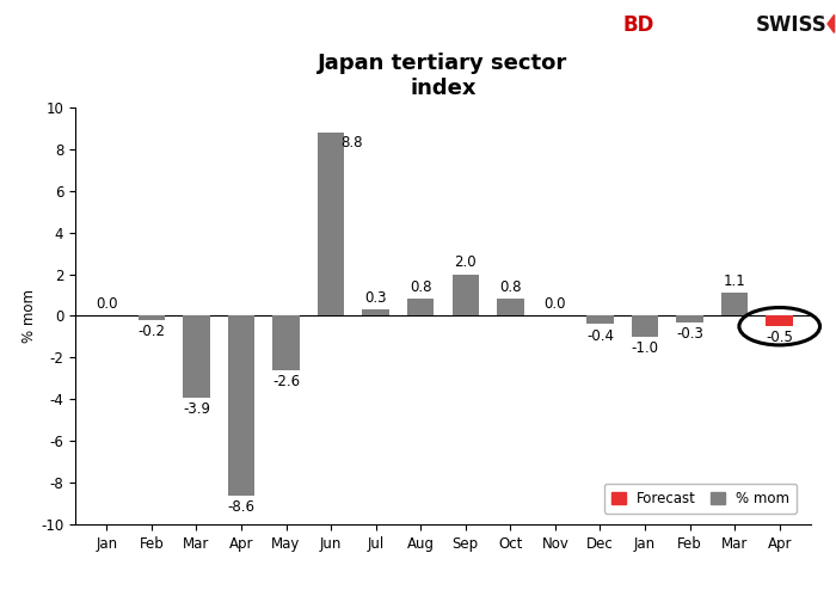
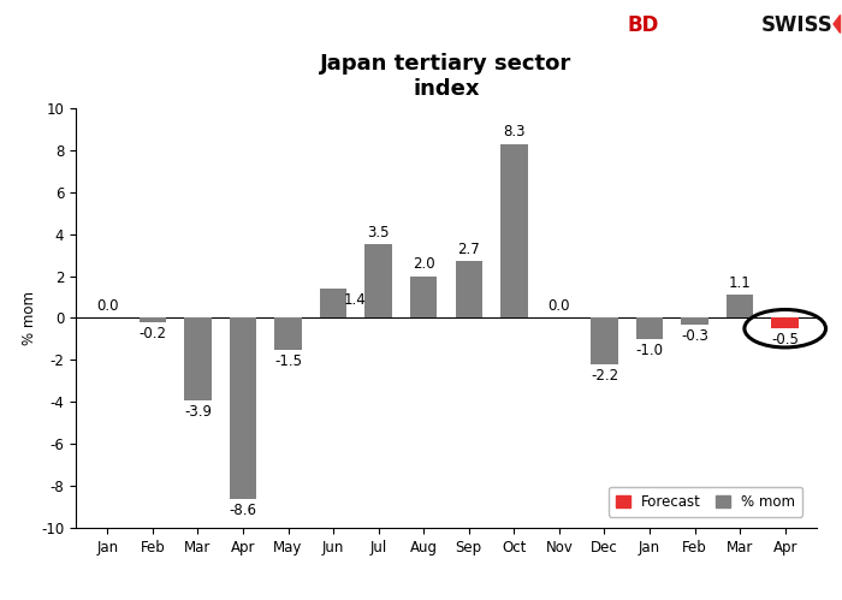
May: -2.6 -> -1.5
Jun: 8.8 -> 1.4
Jul: 0.3 -> 3.5
Aug: 0.8 -> 2.0
Sep: 2.0 -> 2.7
Oct: 0.8 -> 8.3
Dec: -0.4 -> -2.2
